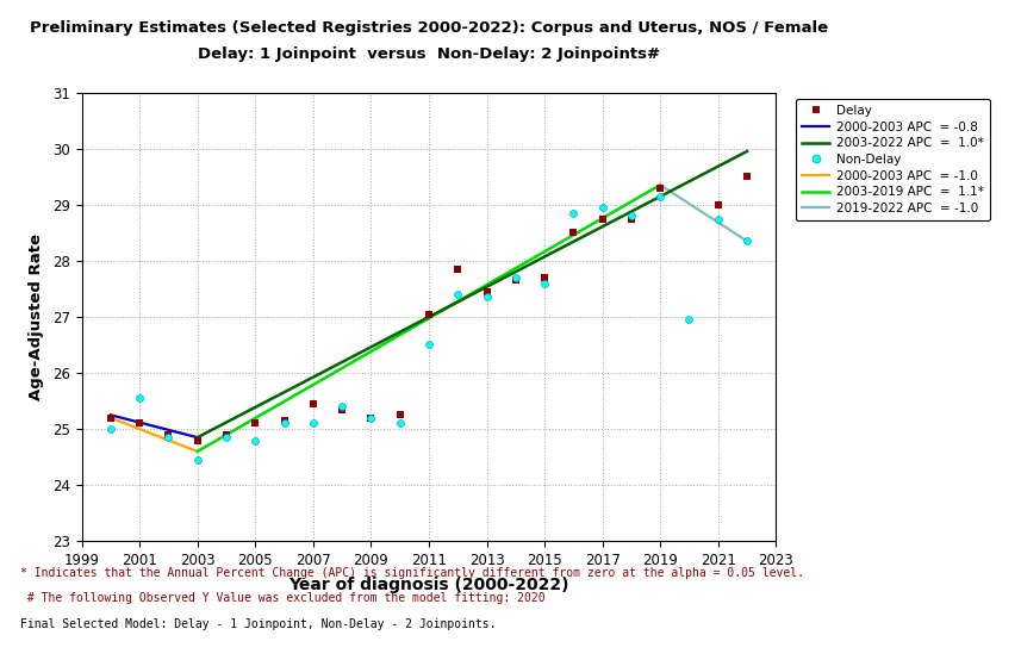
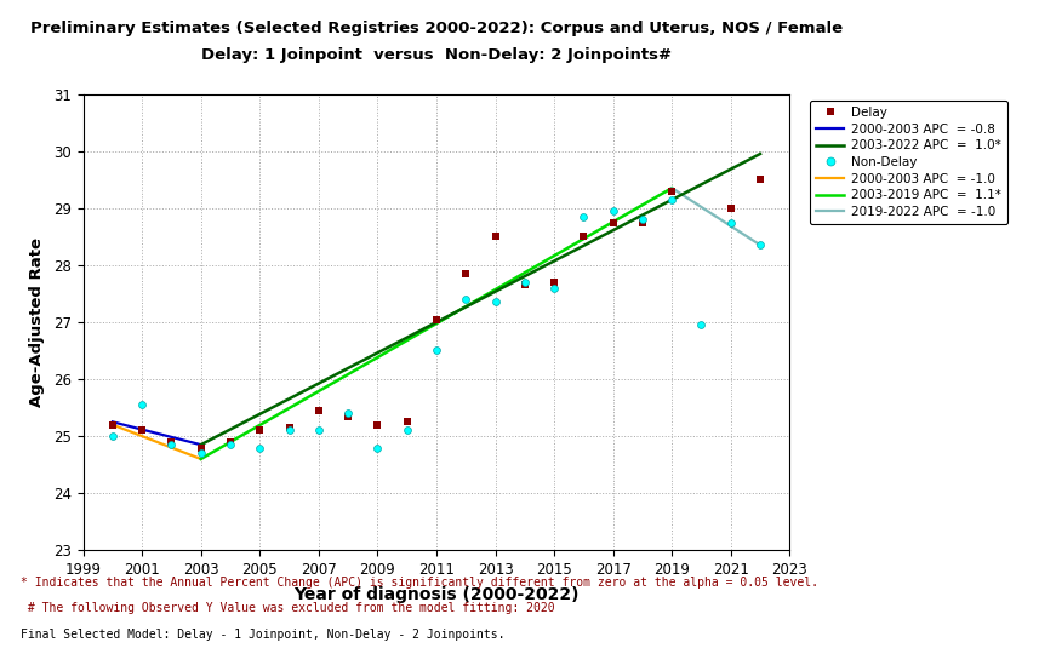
Non-Delay/2003: 24.45 -> 24.70
Non-Delay/2009: 25.20 -> 24.80
Delay/2013: 27.45 -> 28.50
